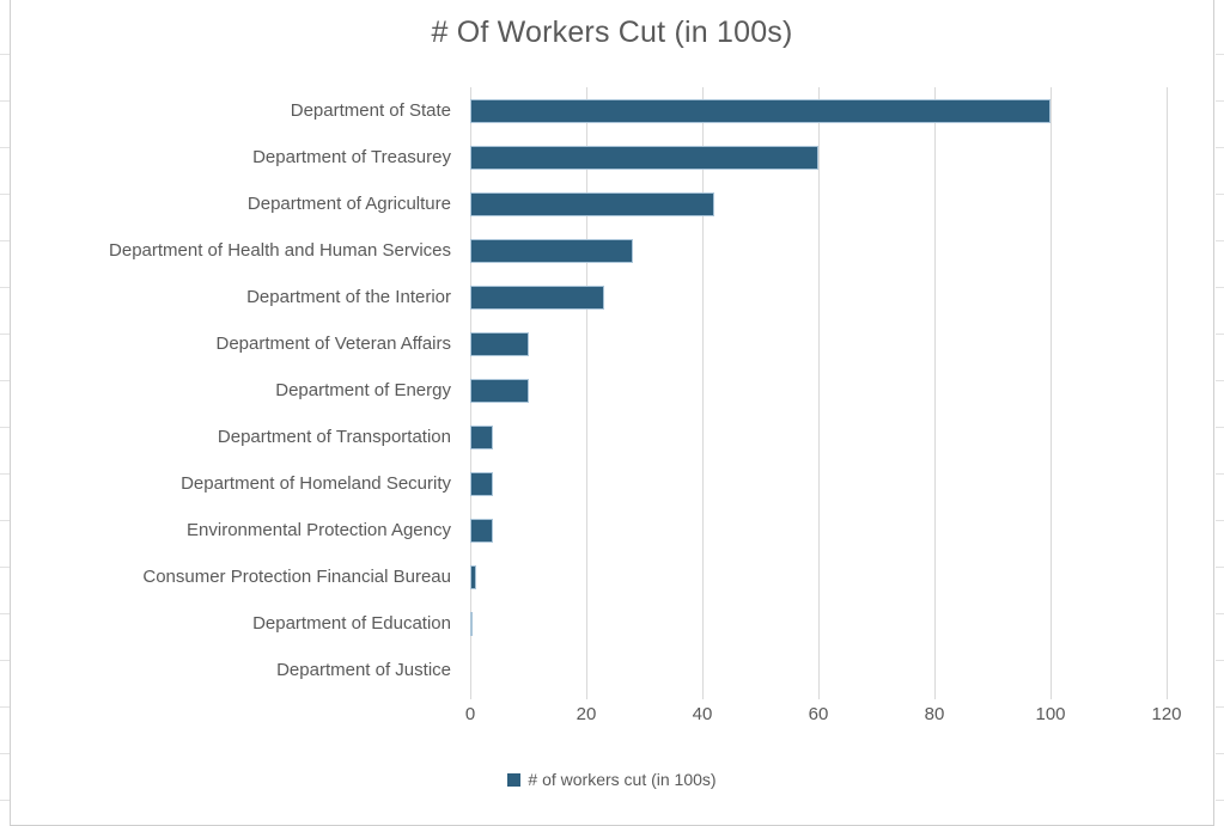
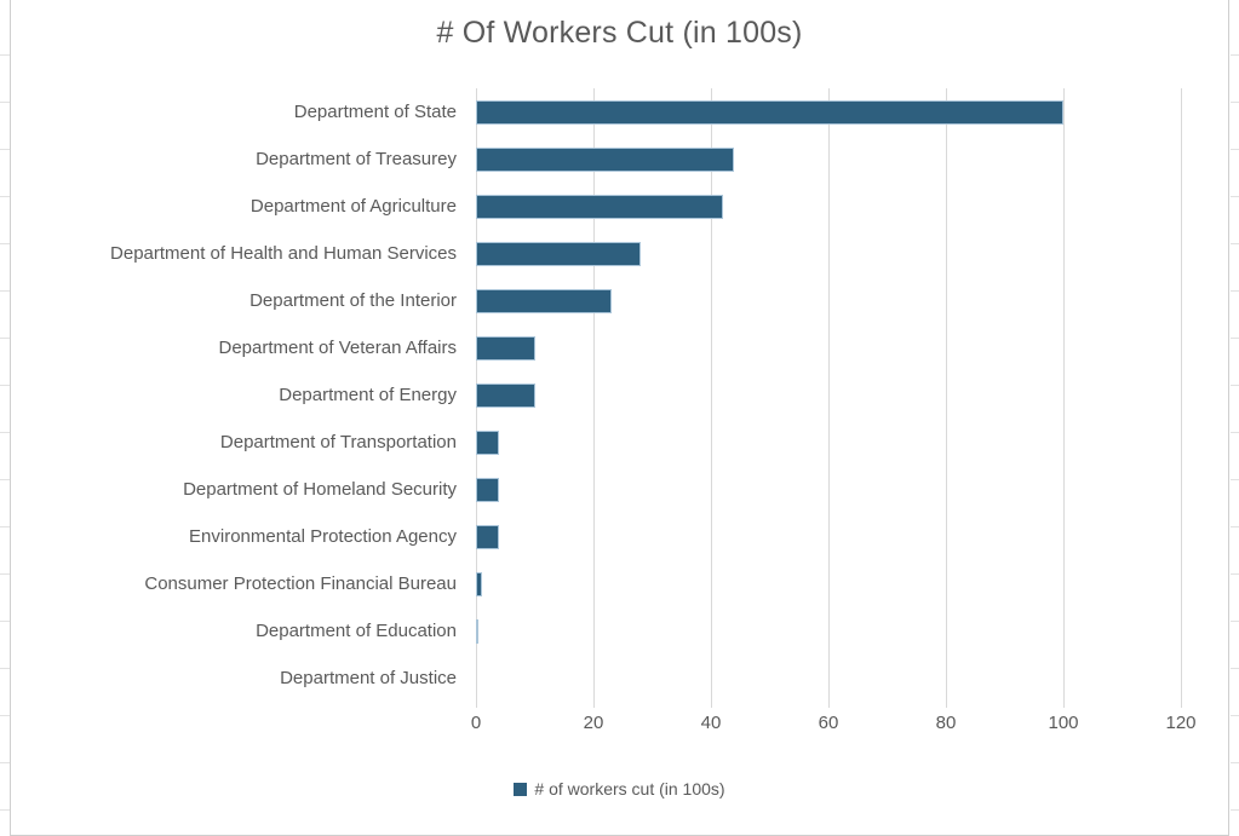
Department of Treasurey: 60 -> 44
